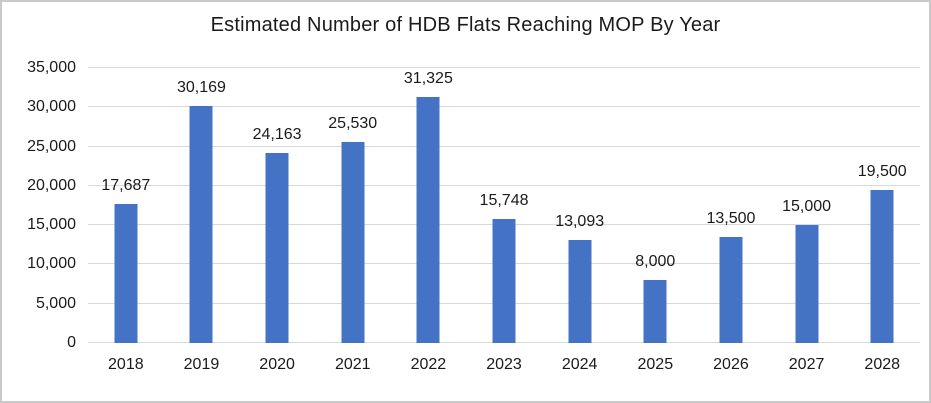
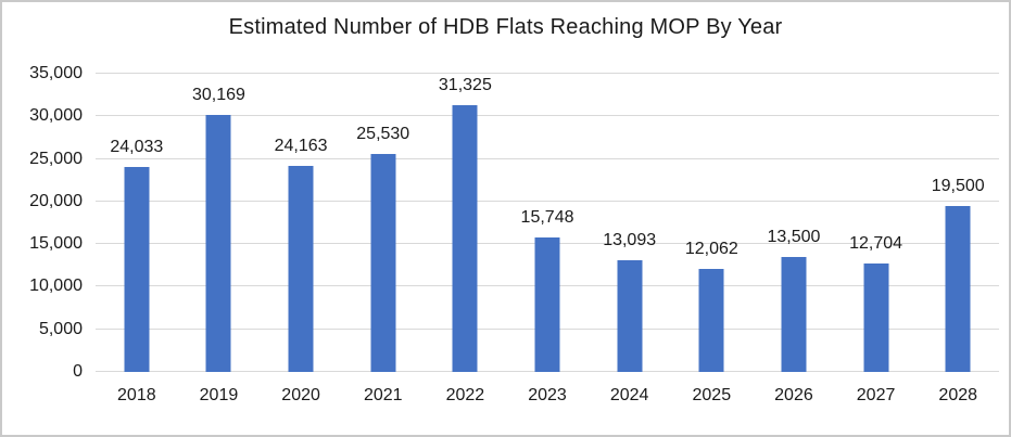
2018: 17,687 -> 24,033
2025: 8,000 -> 12,062
2027: 15,000 -> 12,704
